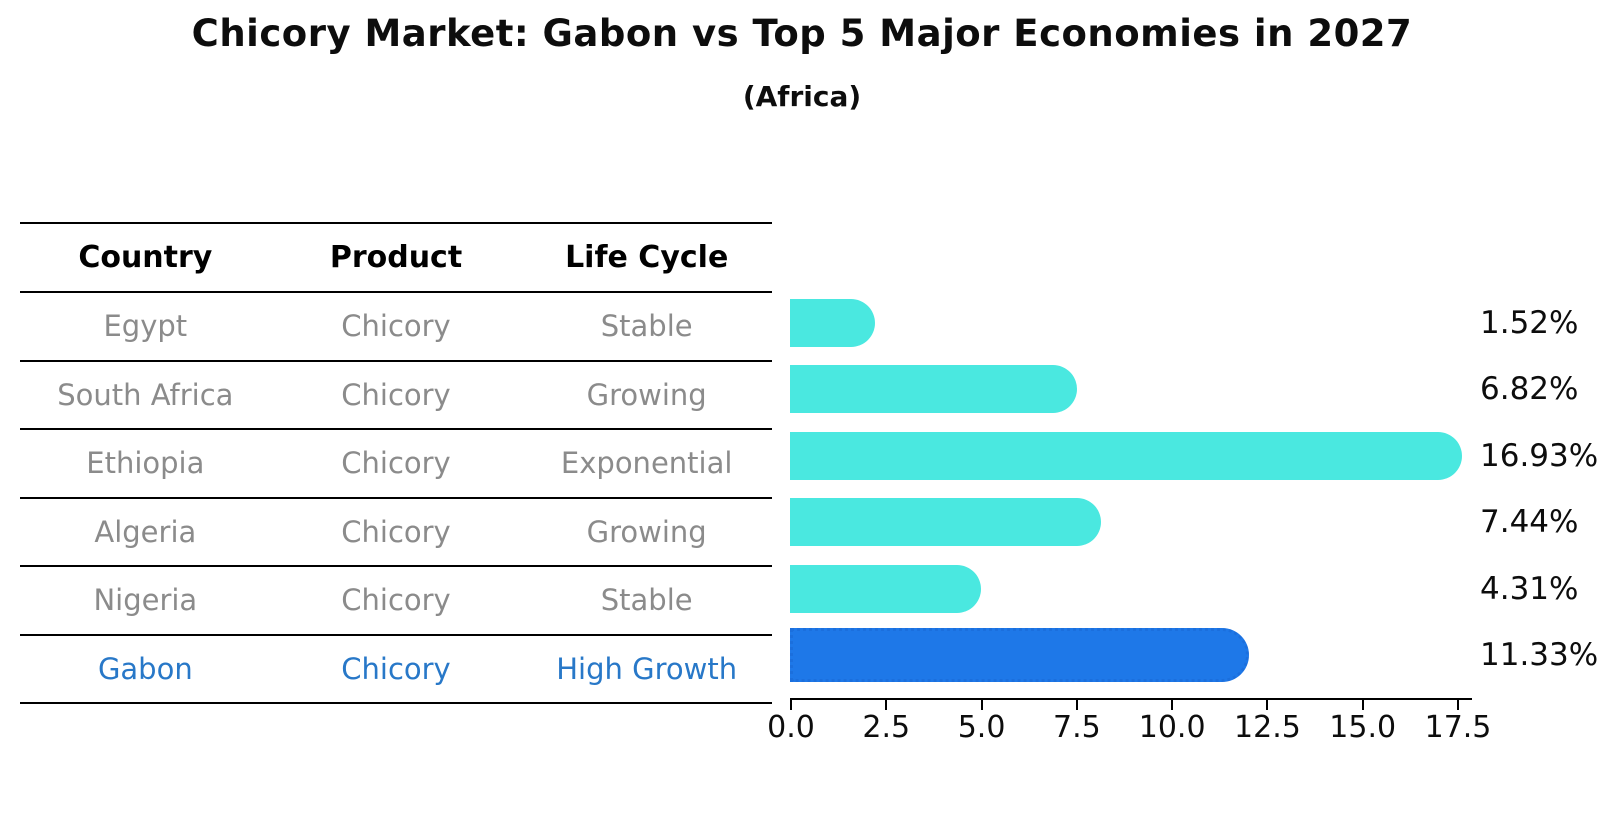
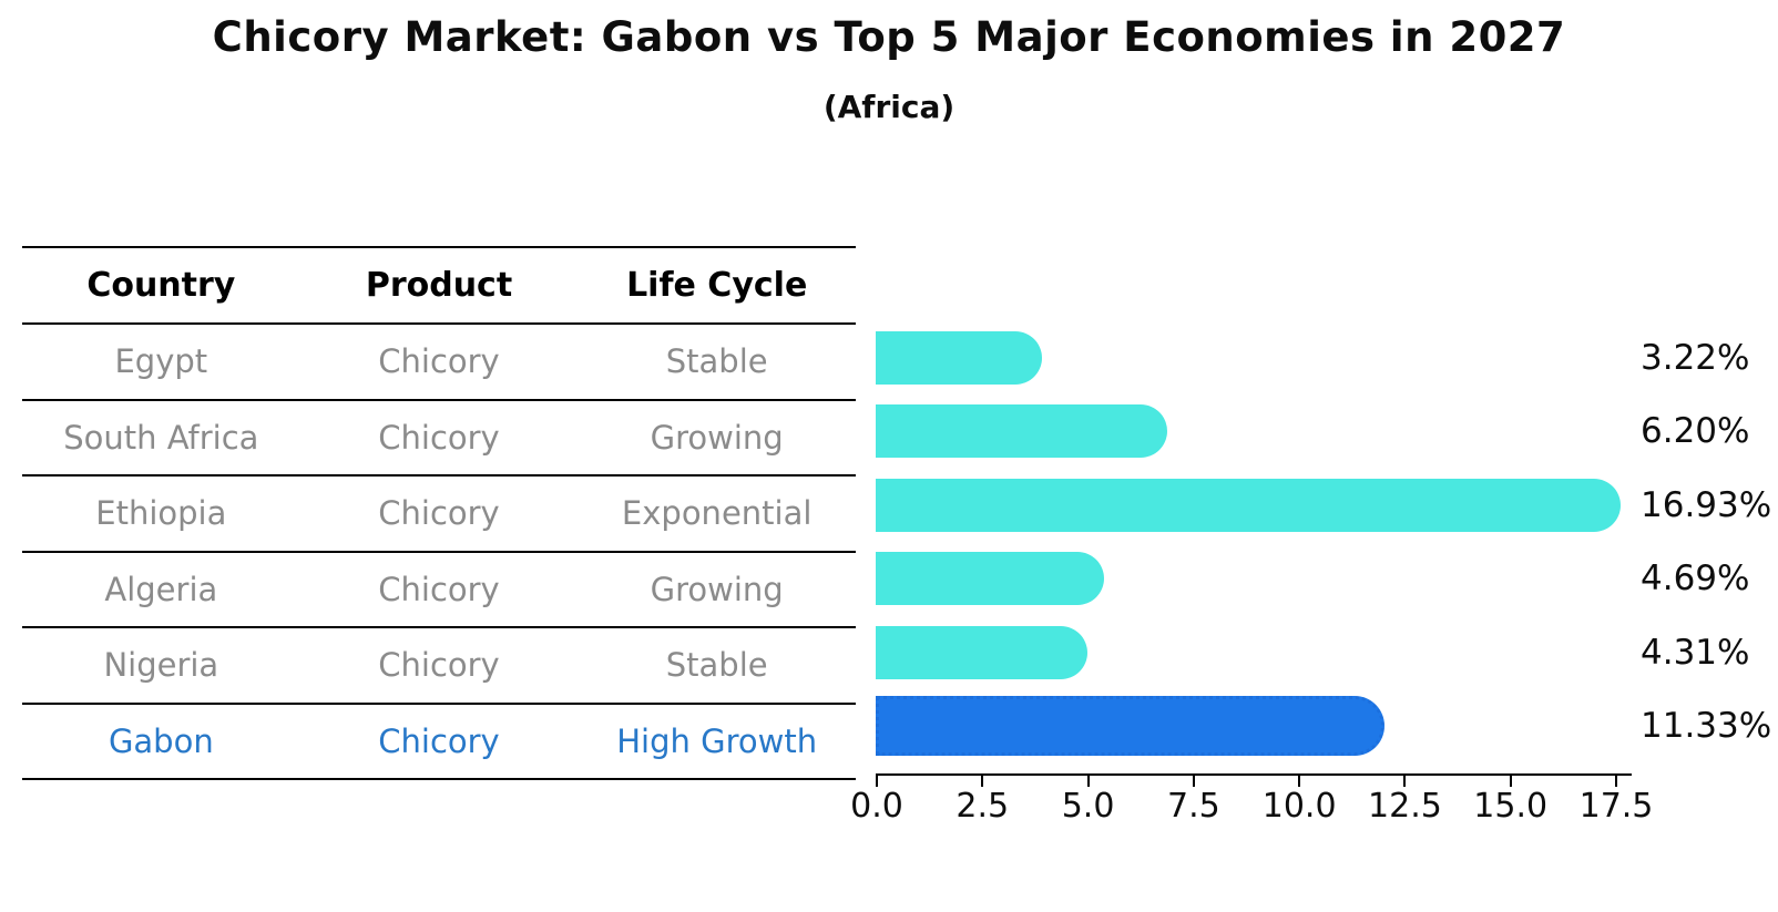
Egypt: 1.52% -> 3.22%
South Africa: 6.82% -> 6.20%
Algeria: 7.44% -> 4.69%
